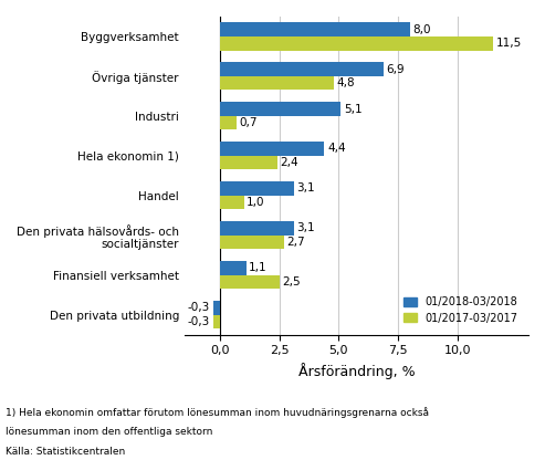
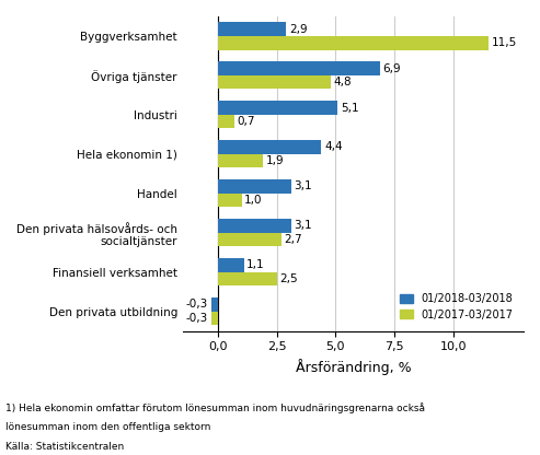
01/2018-03/2018/Byggverksamhet: 8,0 -> 2,9
01/2017-03/2017/Hela ekonomin 1): 2,4 -> 1,9
